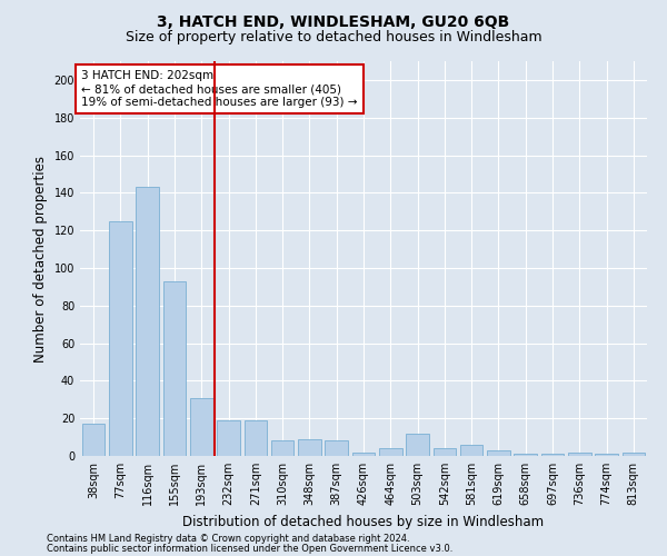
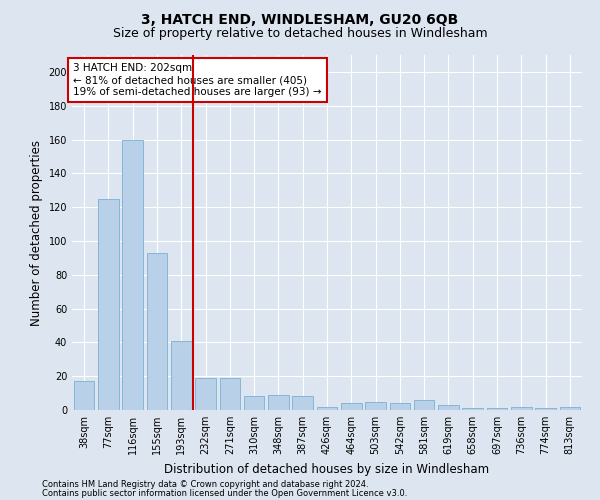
116sqm: 143 -> 160
193sqm: 31 -> 41
503sqm: 12 -> 5
